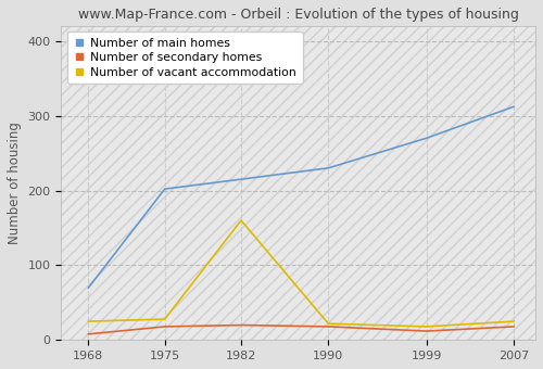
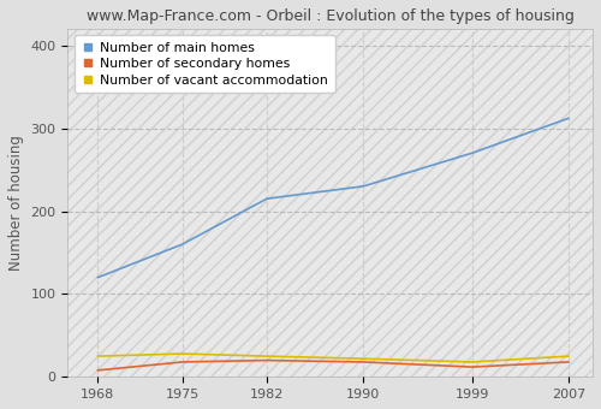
Number of main homes/1968: 70 -> 120
Number of main homes/1975: 202 -> 160
Number of vacant accommodation/1982: 160 -> 25
